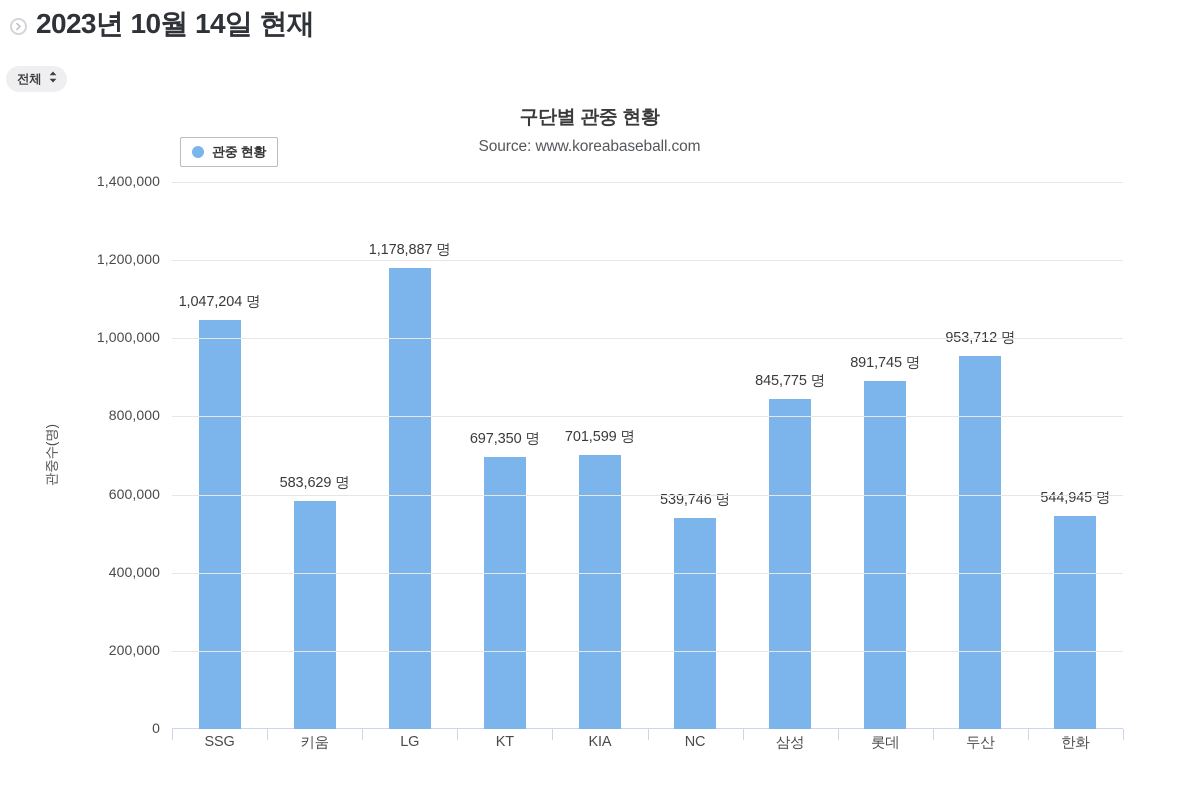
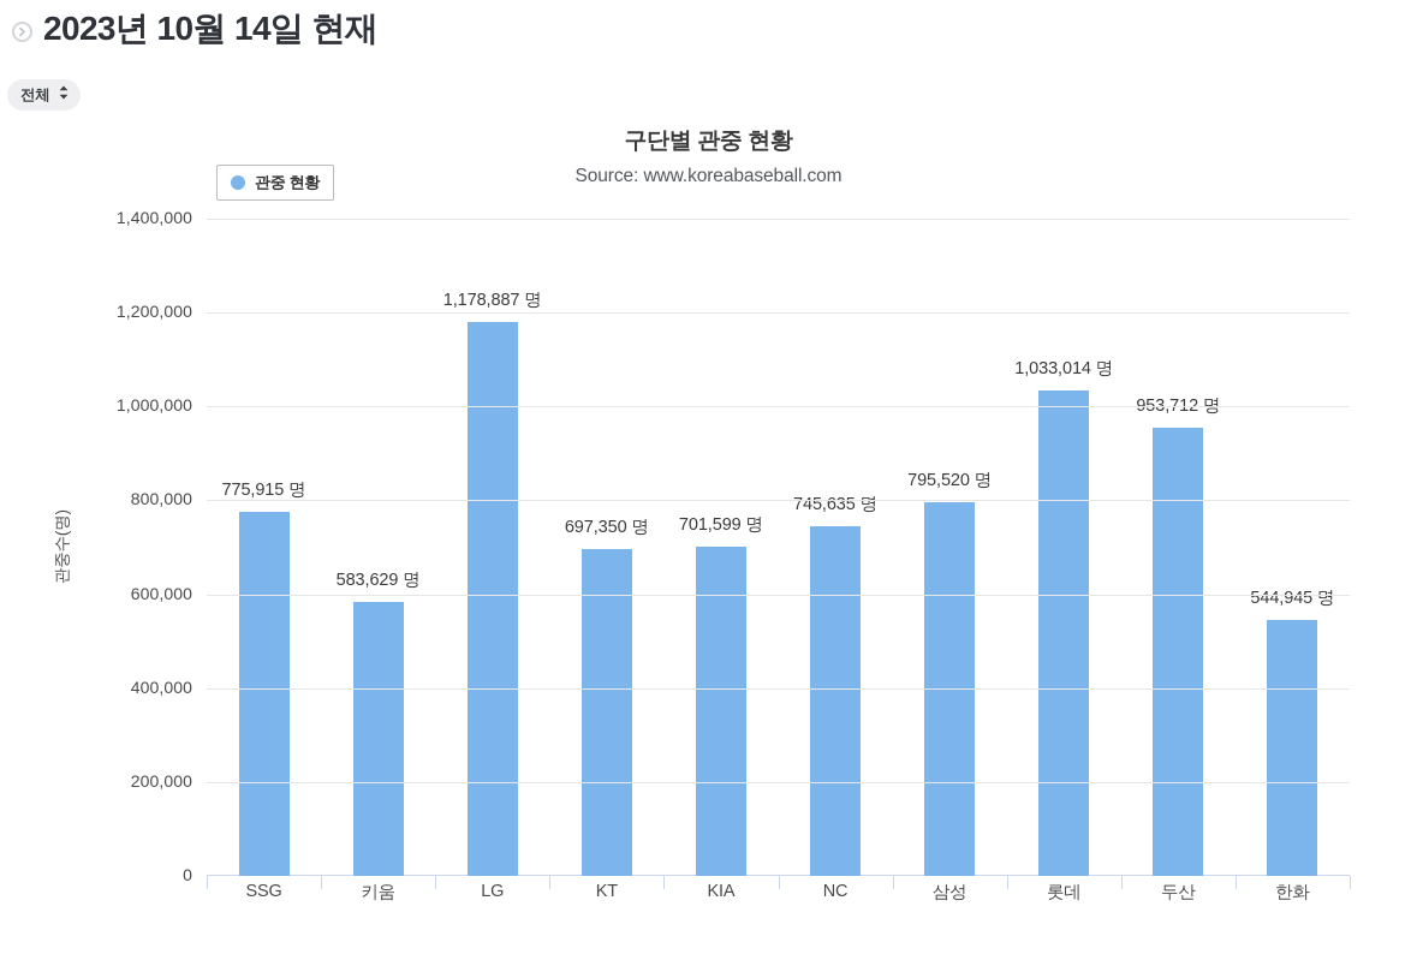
SSG: 1,047,204 -> 775,915
NC: 539,746 -> 745,635
삼성: 845,775 -> 795,520
롯데: 891,745 -> 1,033,014
